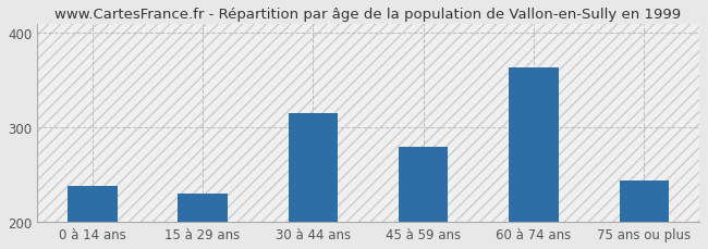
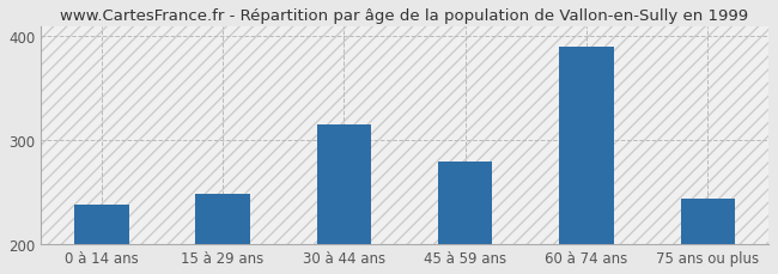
15 à 29 ans: 230 -> 249
60 à 74 ans: 364 -> 390
